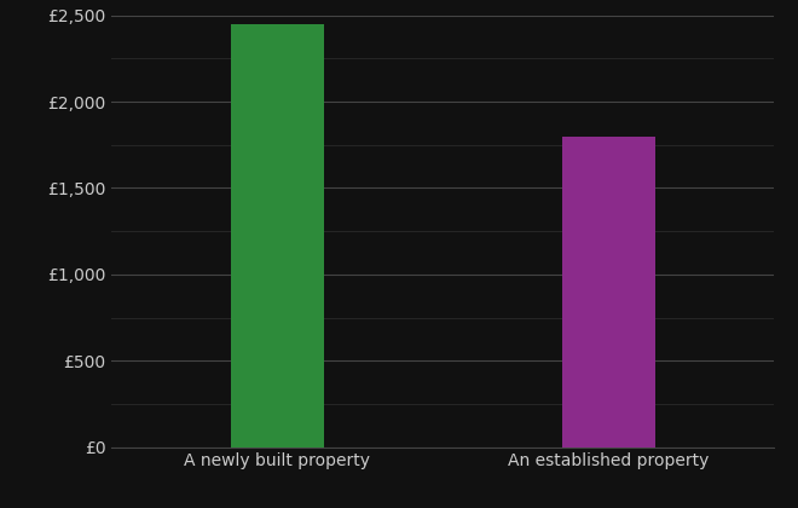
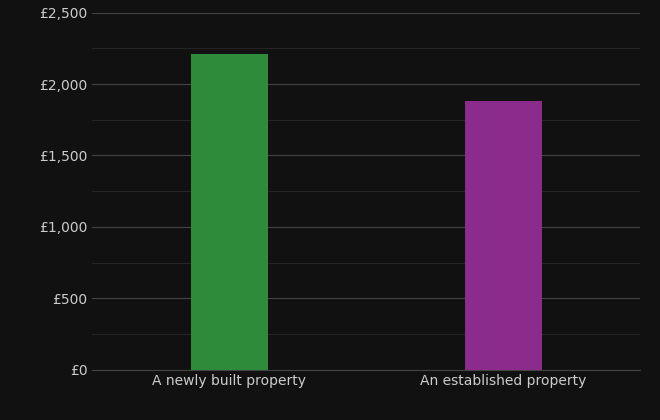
A newly built property: £2,450 -> £2,210
An established property: £1,800 -> £1,880
